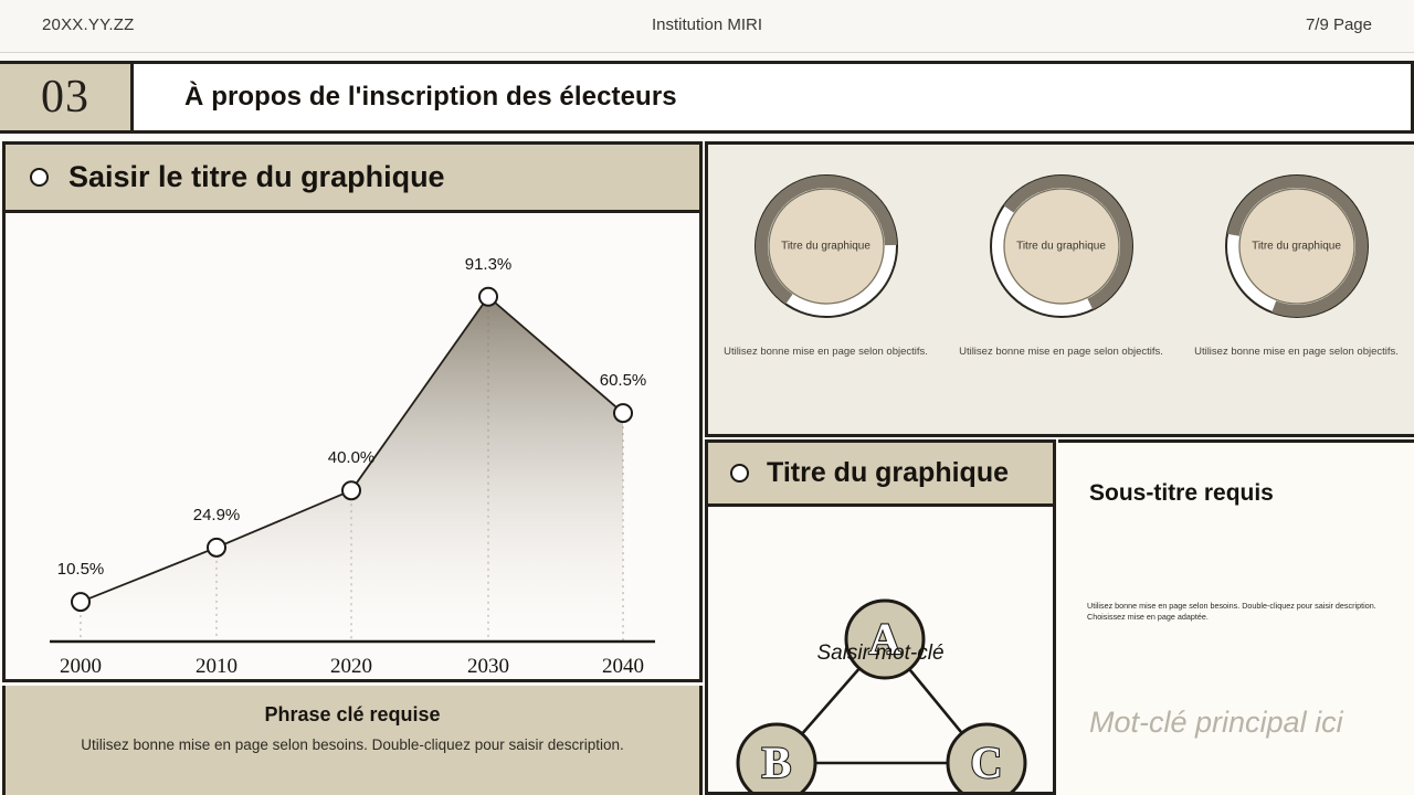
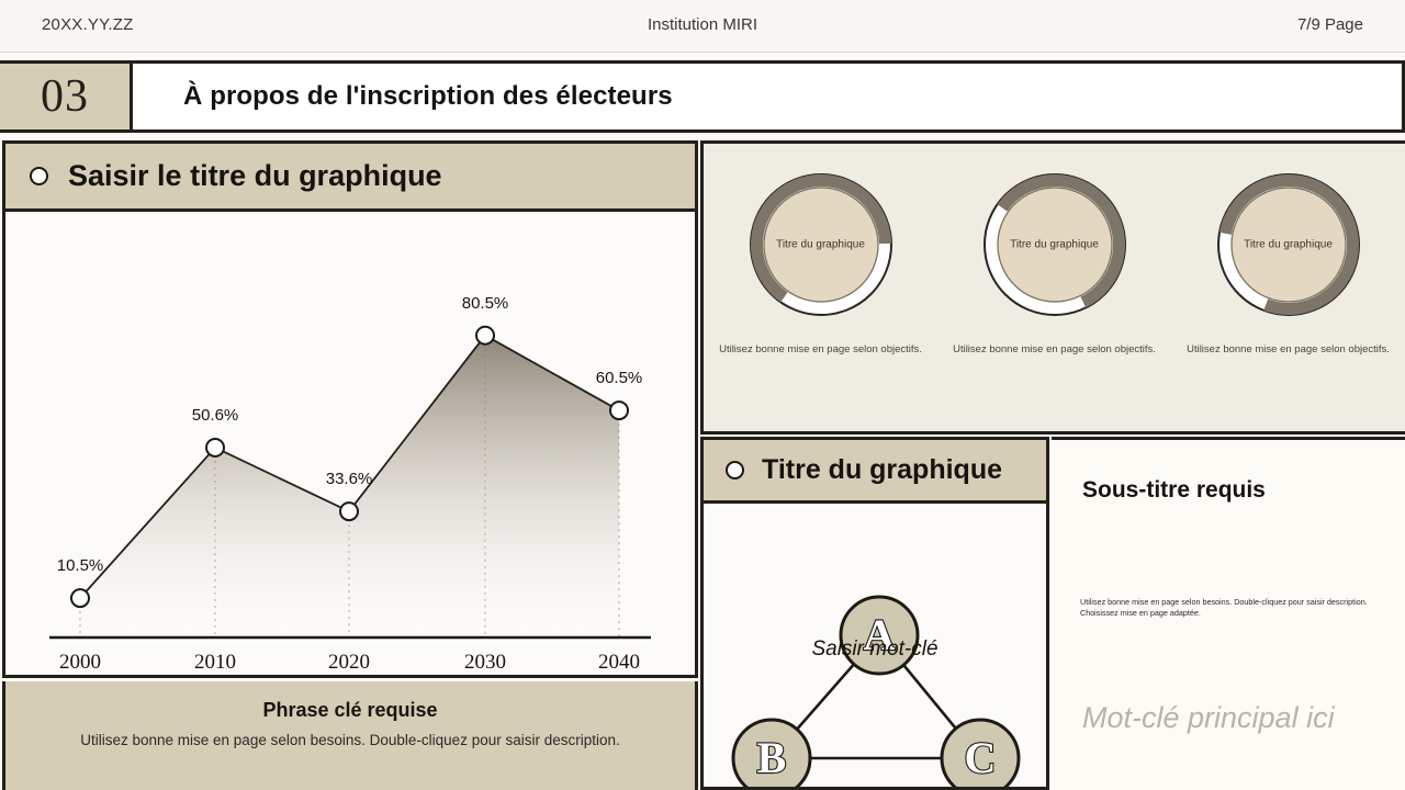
2010: 24.9% -> 50.6%
2020: 40.0% -> 33.6%
2030: 91.3% -> 80.5%
